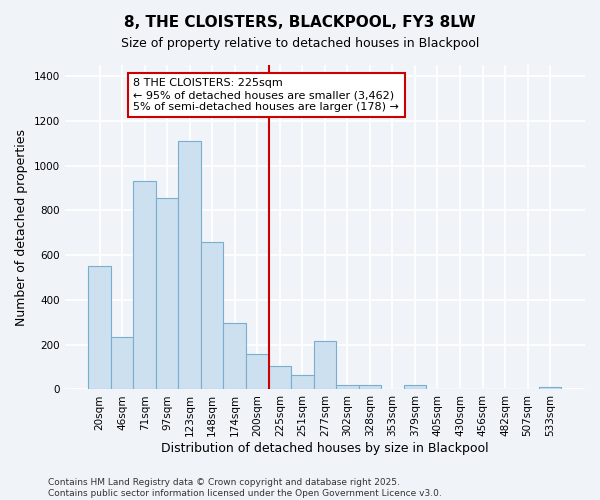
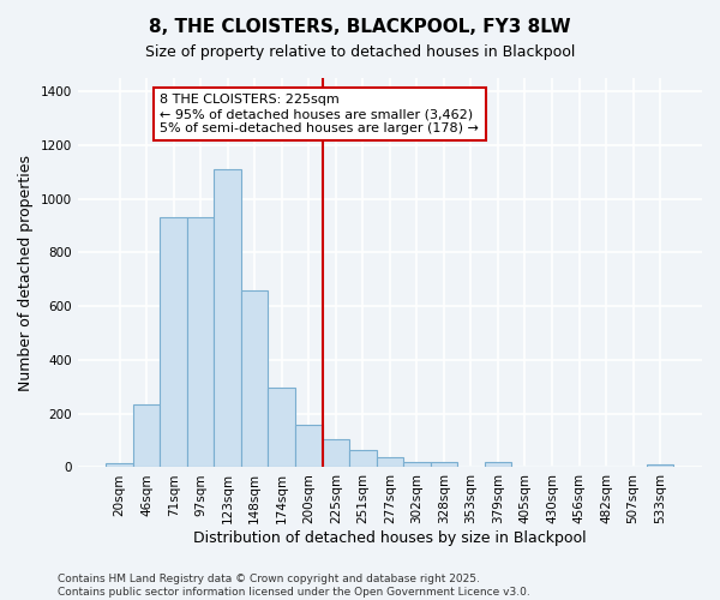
20sqm: 550 -> 15
97sqm: 855 -> 930
277sqm: 215 -> 40
